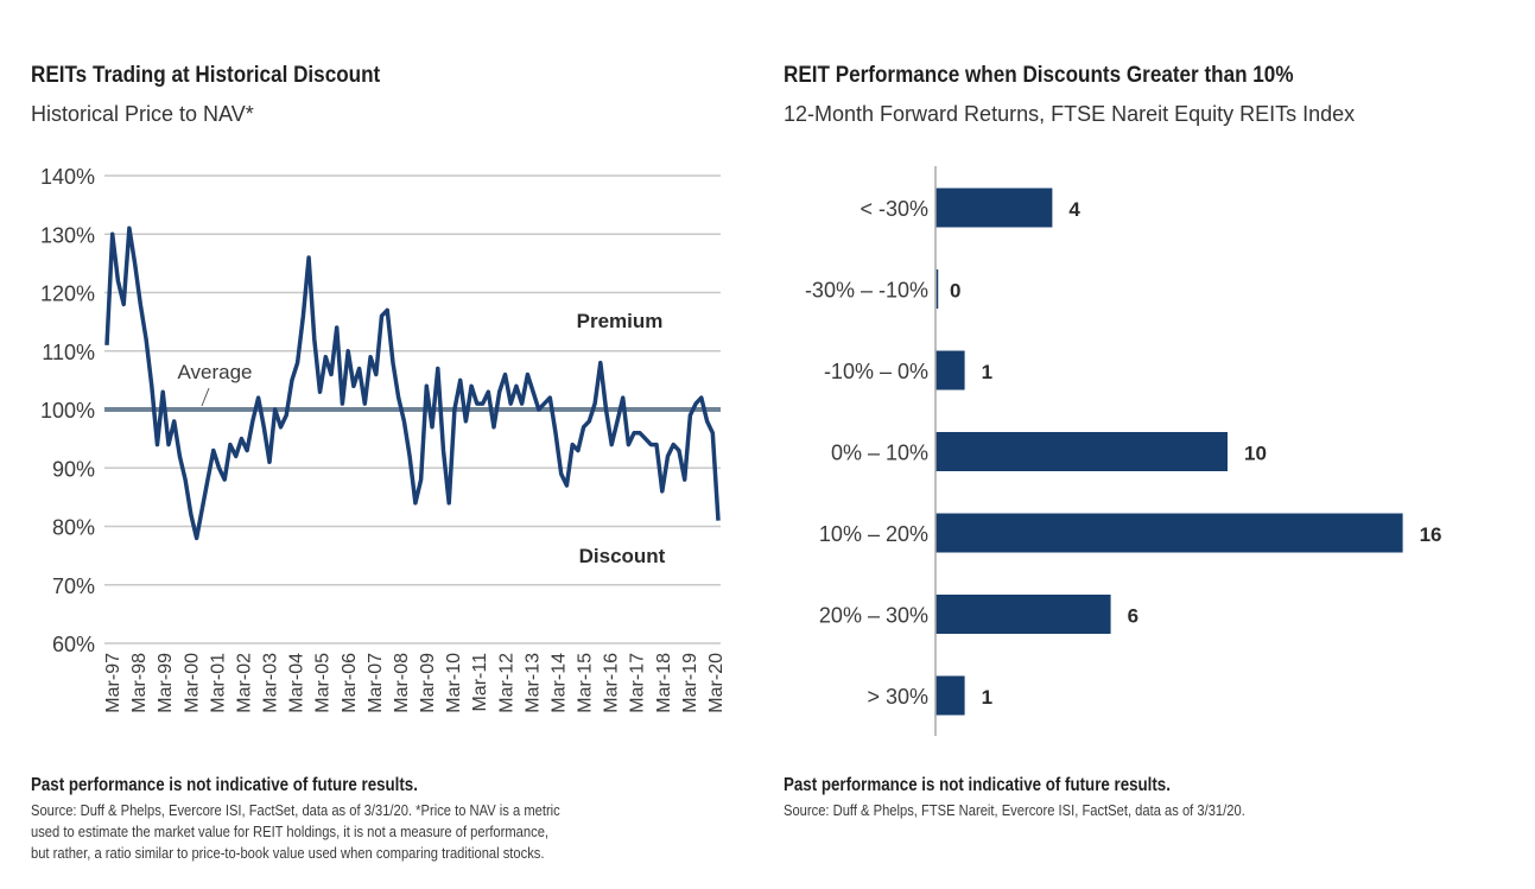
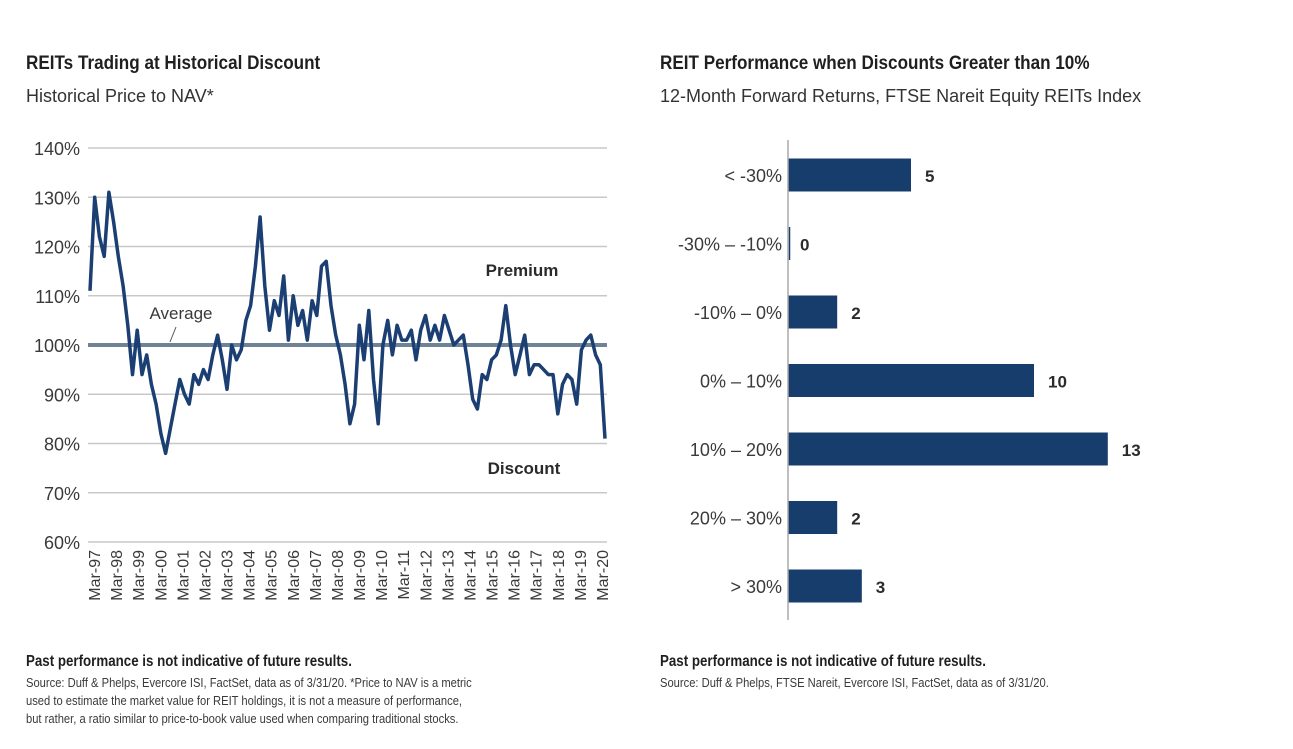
REIT Performance when Discounts Greater than 10%/< -30%: 4 -> 5
REIT Performance when Discounts Greater than 10%/-10% – 0%: 1 -> 2
REIT Performance when Discounts Greater than 10%/10% – 20%: 16 -> 13
REIT Performance when Discounts Greater than 10%/20% – 30%: 6 -> 2
REIT Performance when Discounts Greater than 10%/> 30%: 1 -> 3
